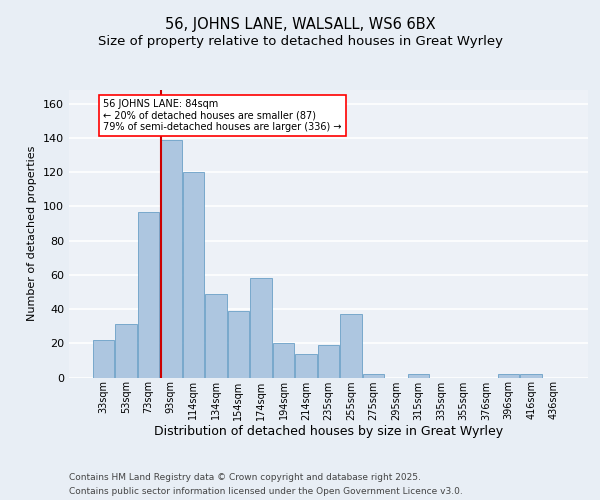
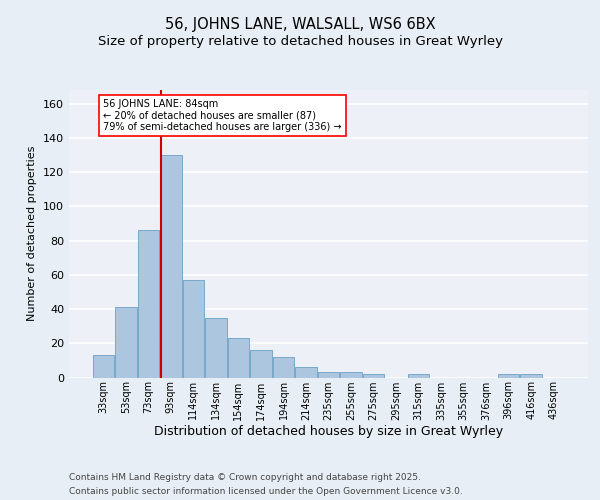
33sqm: 22 -> 13
53sqm: 31 -> 41
73sqm: 97 -> 86
93sqm: 139 -> 130
114sqm: 120 -> 57
134sqm: 49 -> 35
154sqm: 39 -> 23
174sqm: 58 -> 16
194sqm: 20 -> 12
214sqm: 14 -> 6
235sqm: 19 -> 3
255sqm: 37 -> 3
